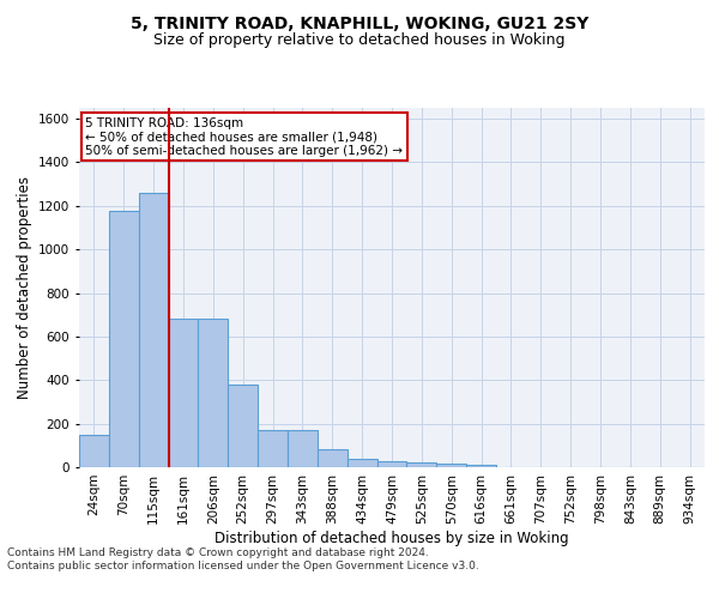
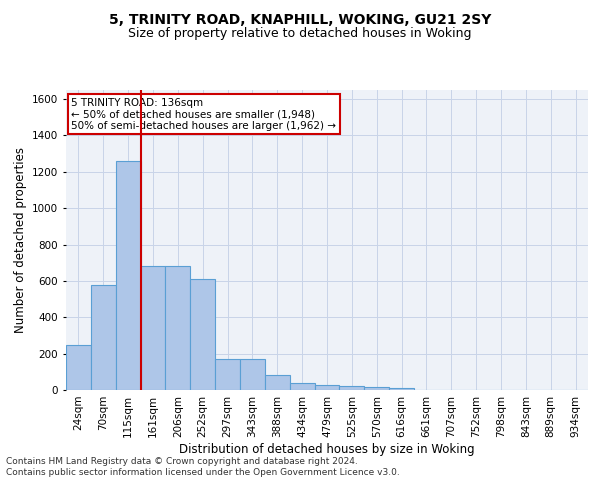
24sqm: 150 -> 250
70sqm: 1180 -> 580
252sqm: 380 -> 610
